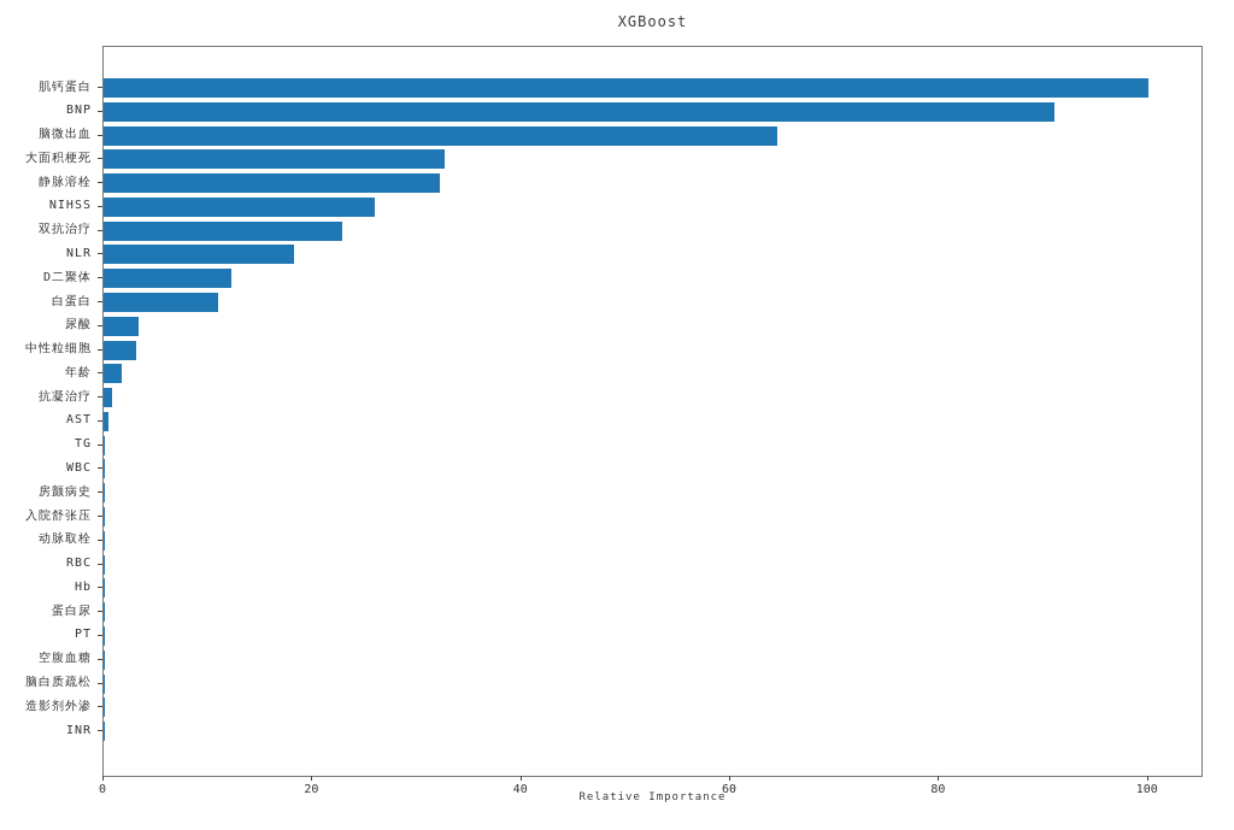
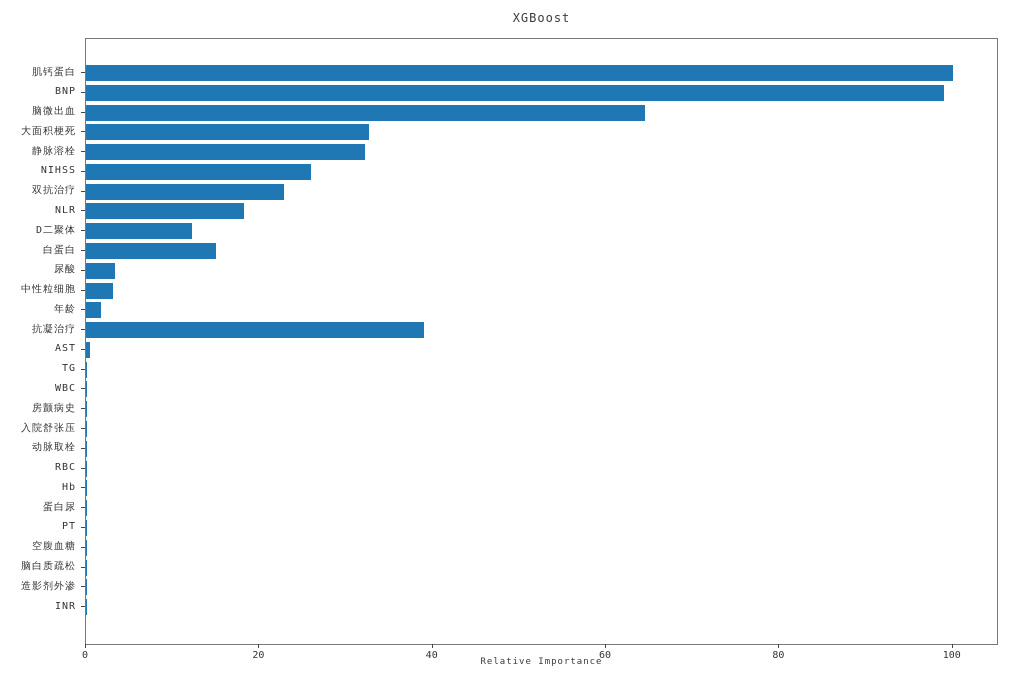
BNP: 91 -> 99
白蛋白: 11 -> 15
抗凝治疗: 1 -> 39
